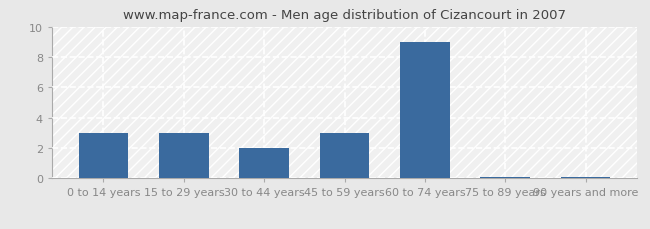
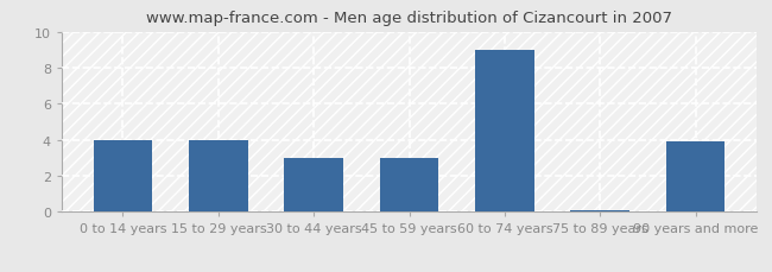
0 to 14 years: 3.0 -> 4.0
15 to 29 years: 3.0 -> 4.0
30 to 44 years: 2.0 -> 3.0
90 years and more: 0.1 -> 3.9
